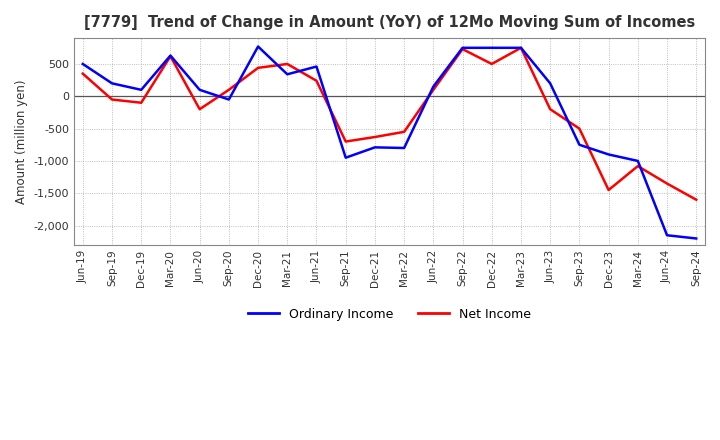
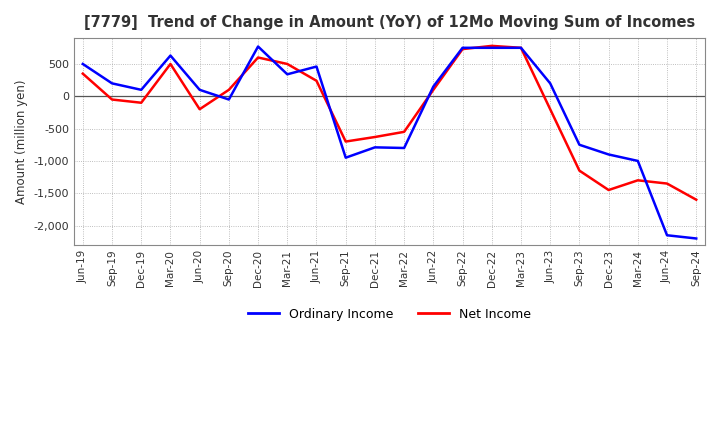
Net Income/Mar-20: 620 -> 500
Net Income/Dec-20: 440 -> 600
Net Income/Dec-22: 500 -> 780
Net Income/Sep-23: -500 -> -1,150
Net Income/Mar-24: -1,080 -> -1,300
